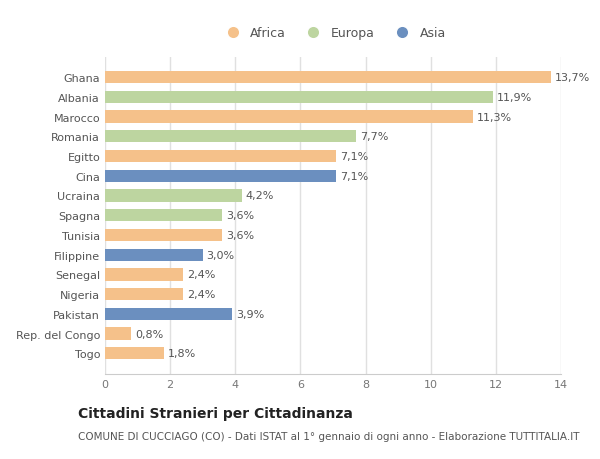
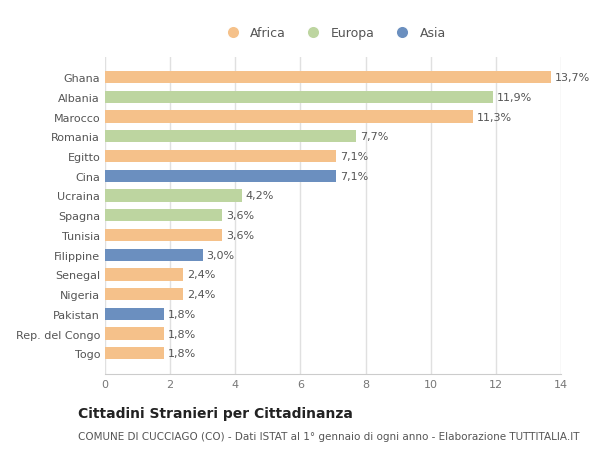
Pakistan: 3,9% -> 1,8%
Rep. del Congo: 0,8% -> 1,8%
